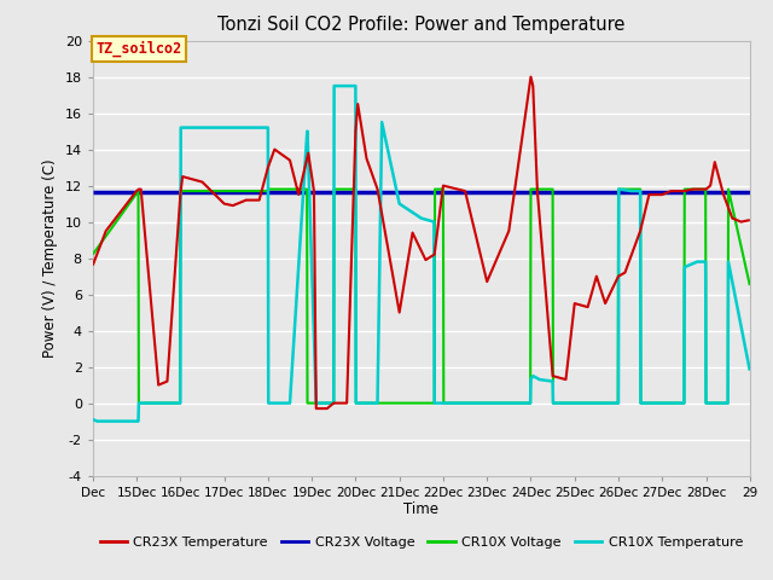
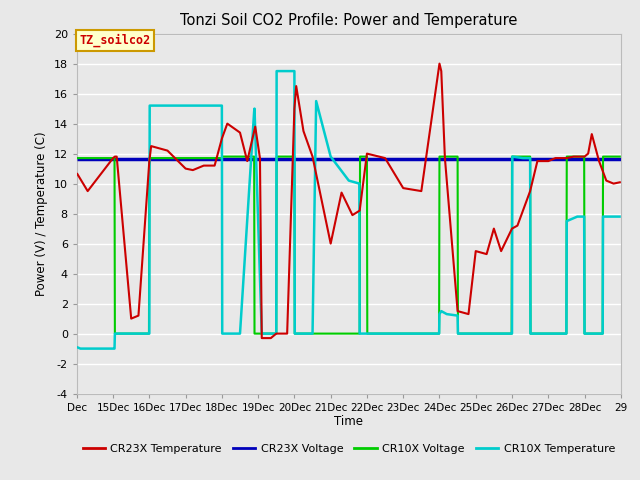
CR23X Temperature/Dec: 7.6 -> 10.7
CR10X Voltage/Dec: 8.2 -> 11.7
CR23X Temperature/21Dec: 5.0 -> 6.0
CR10X Temperature/21Dec: 11.0 -> 11.8
CR23X Temperature/23Dec: 6.7 -> 9.7
CR10X Voltage/29: 6.5 -> 11.8
CR10X Temperature/29: 1.8 -> 7.8
